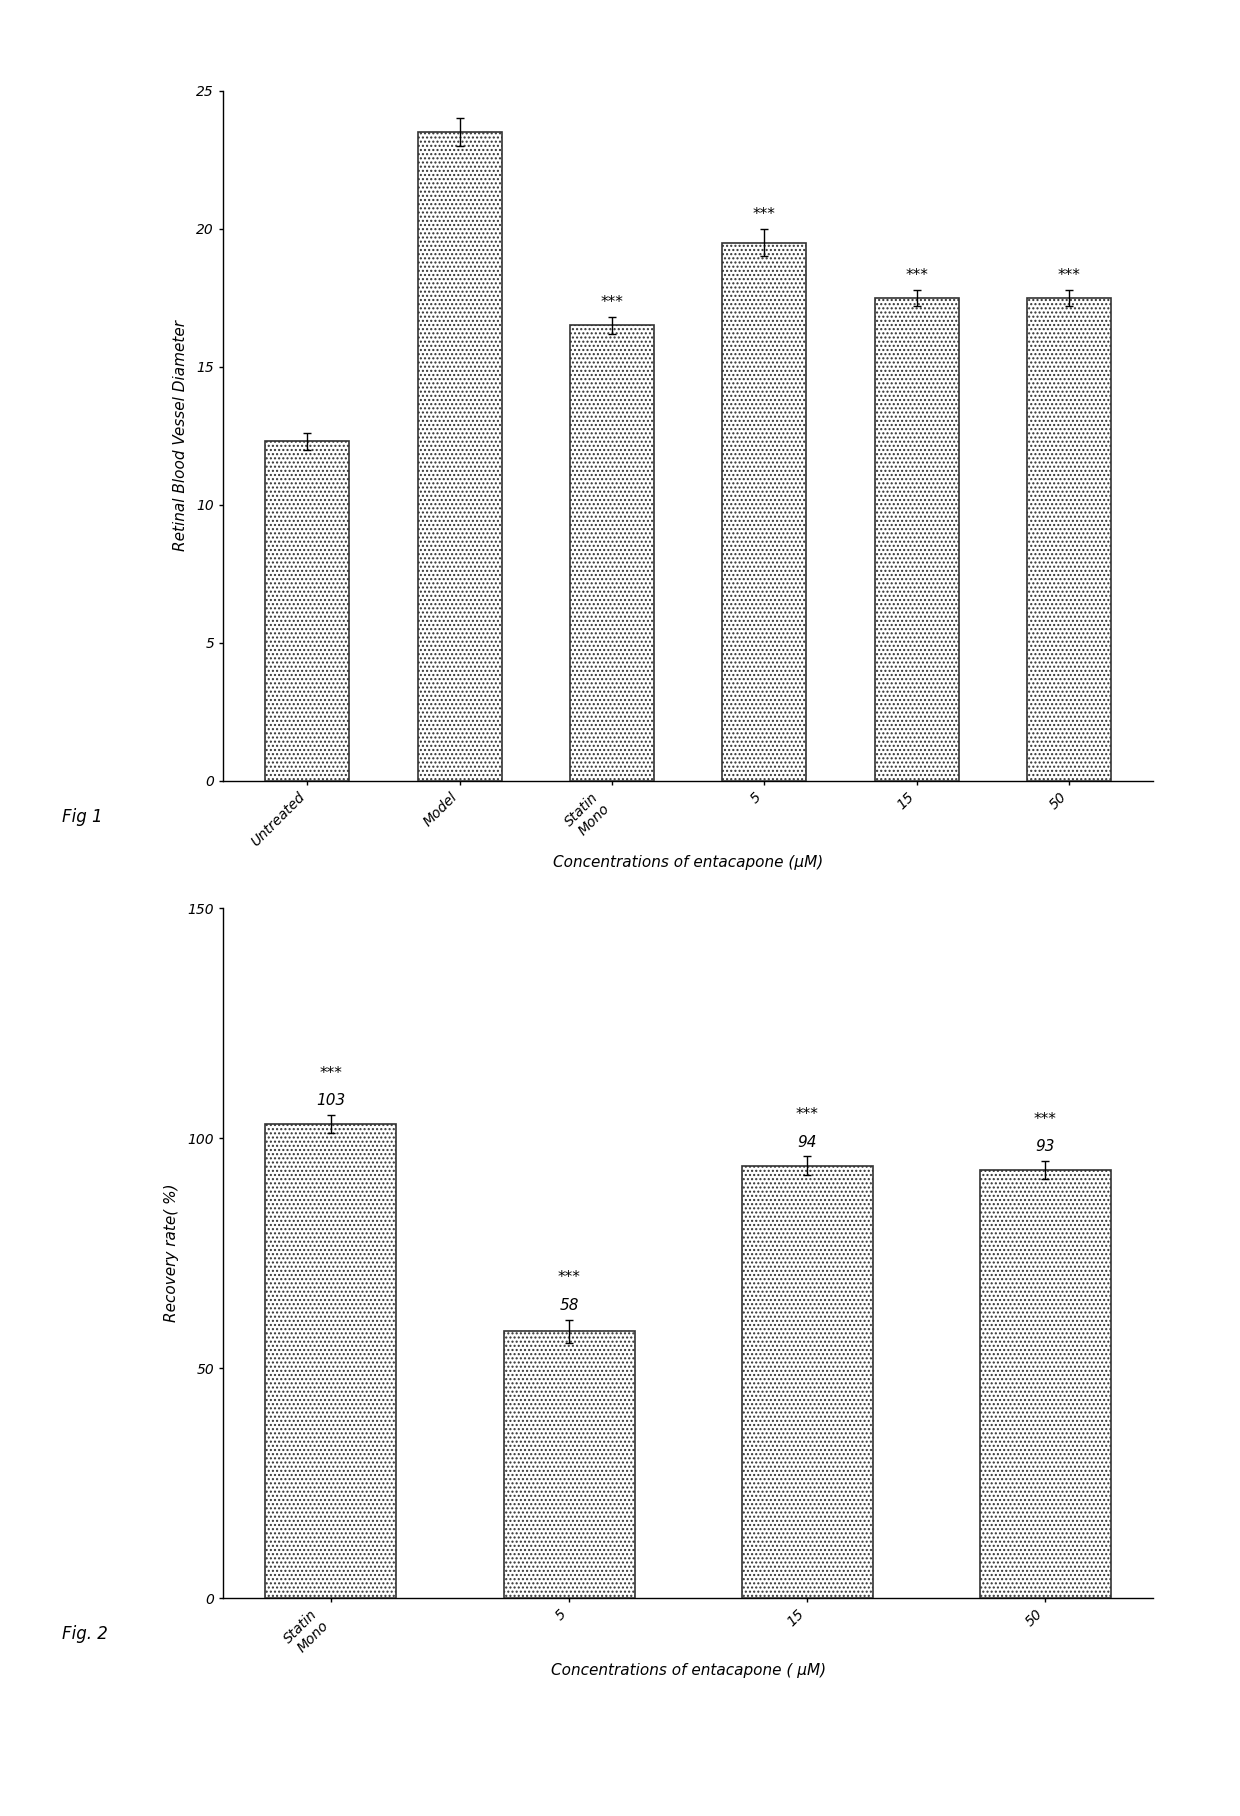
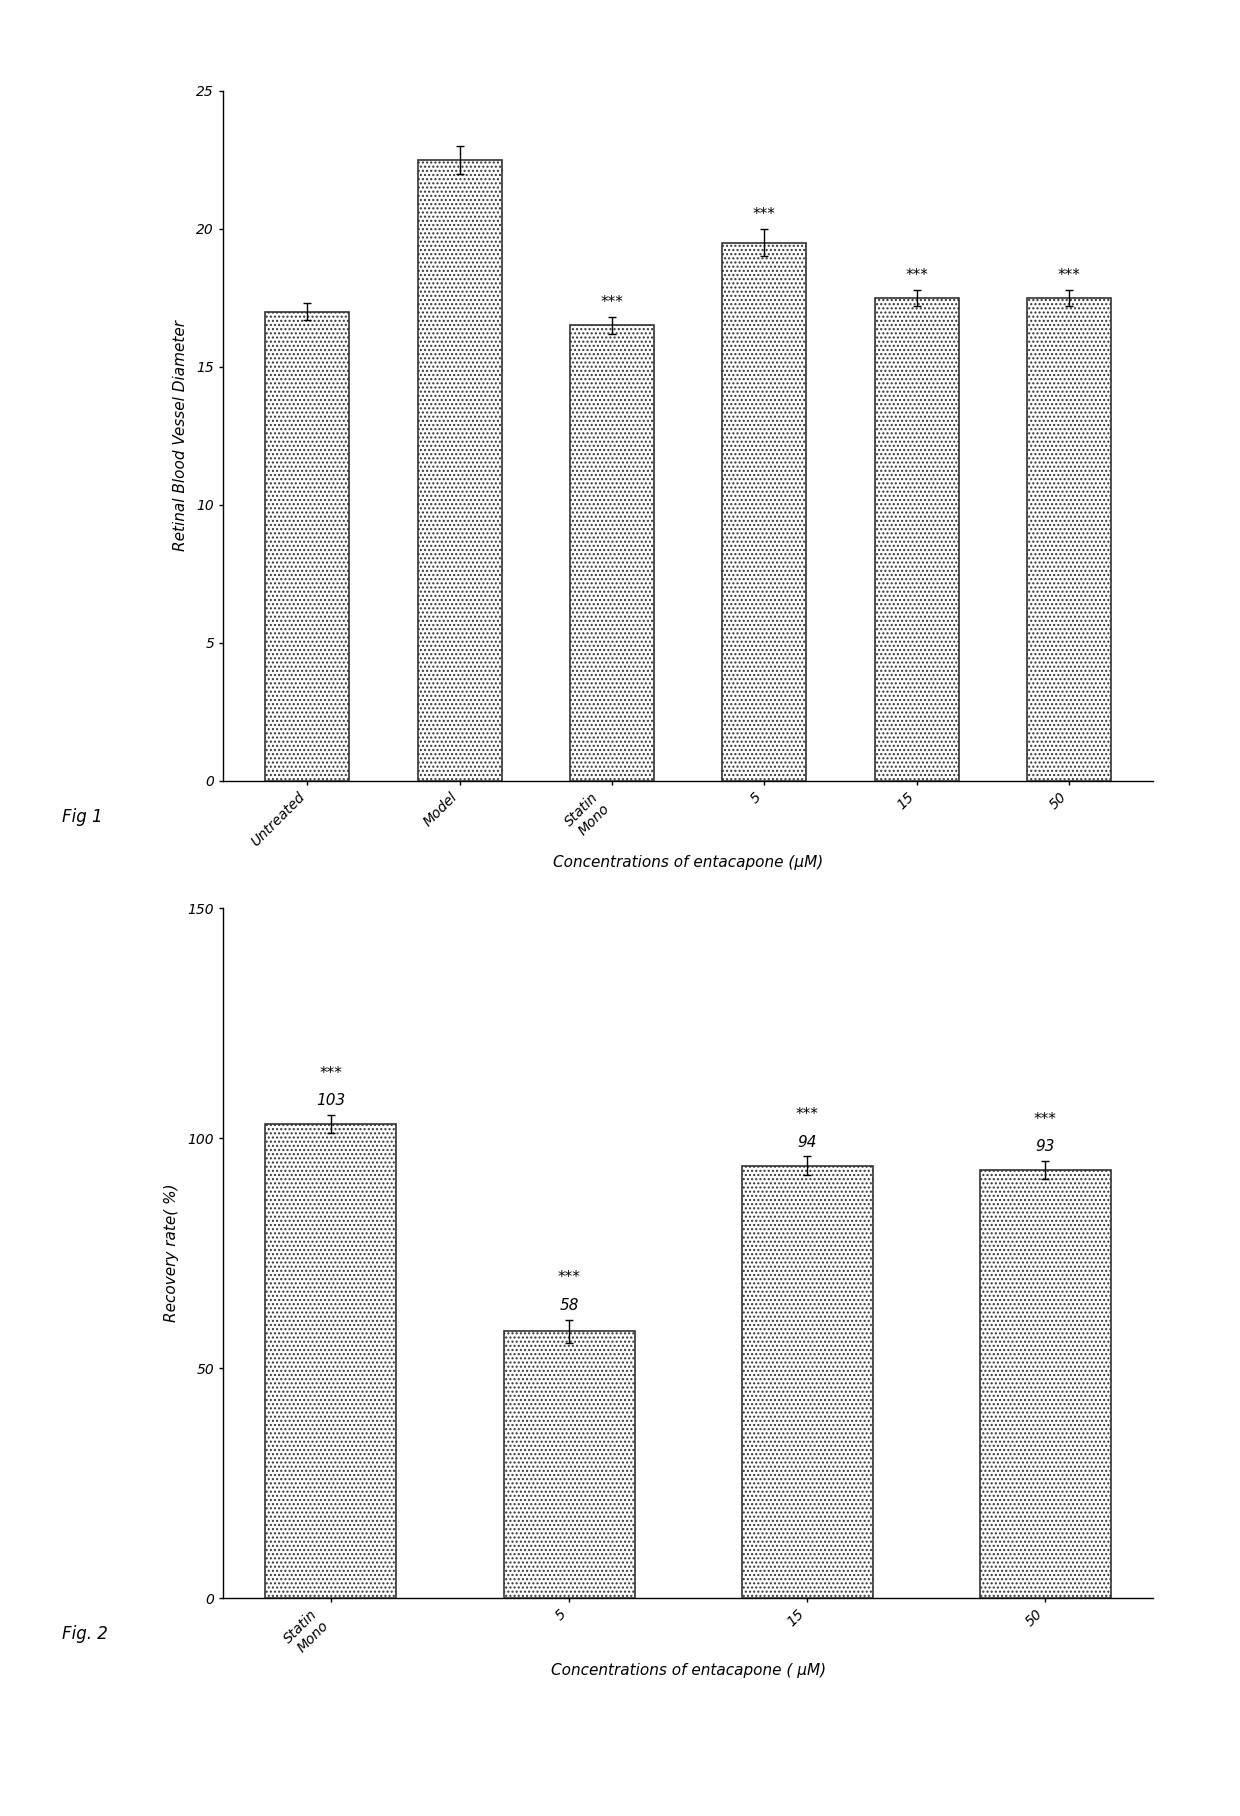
Untreated: 12.3 -> 17.0
Model: 23.5 -> 22.5
